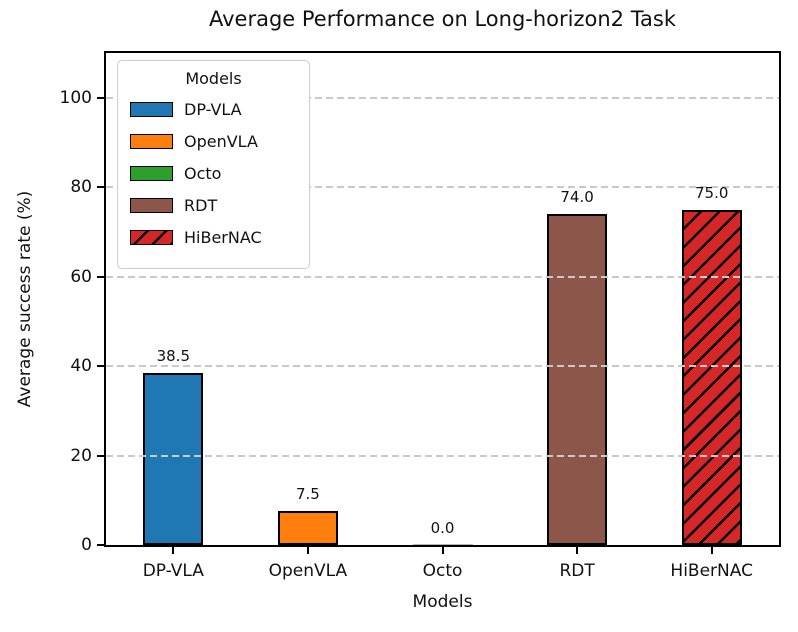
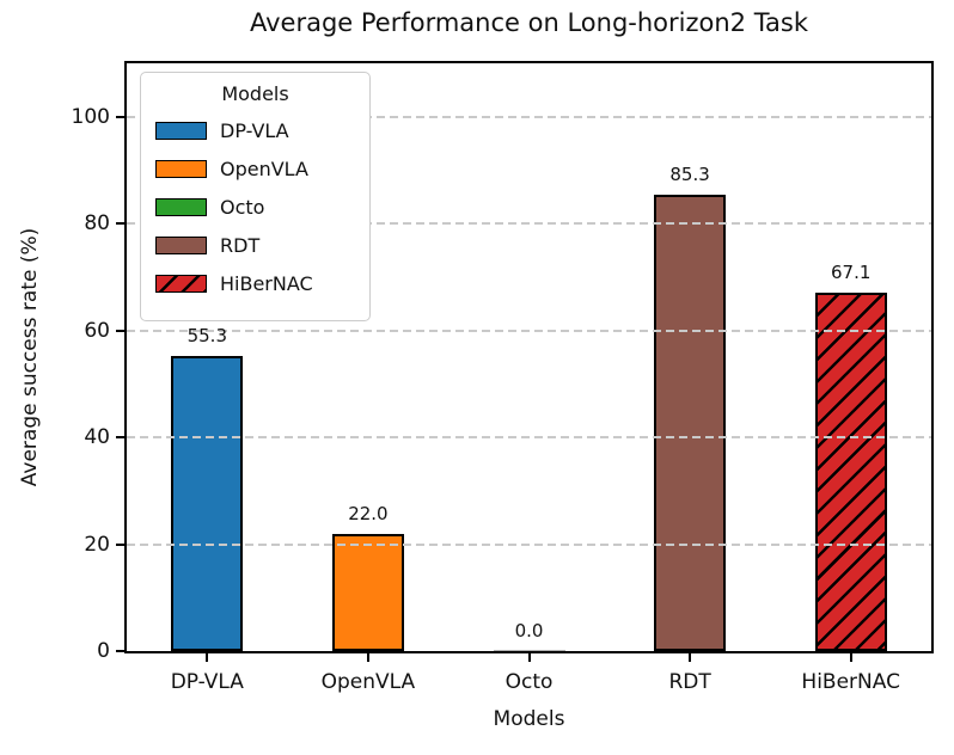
DP-VLA: 38.5 -> 55.3
OpenVLA: 7.5 -> 22.0
RDT: 74.0 -> 85.3
HiBerNAC: 75.0 -> 67.1
